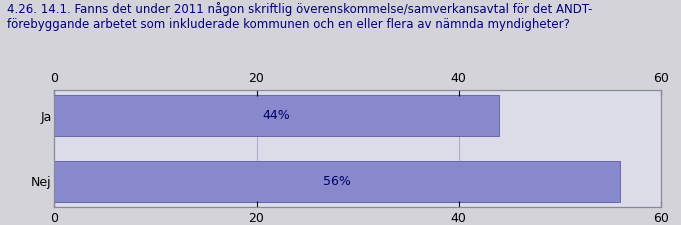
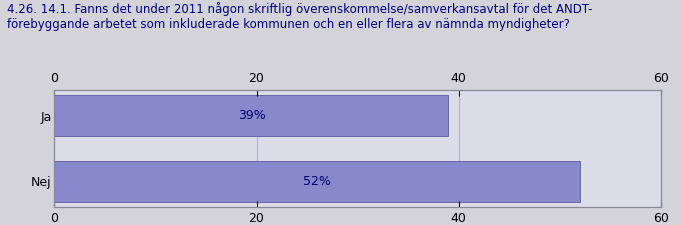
Ja: 44% -> 39%
Nej: 56% -> 52%
